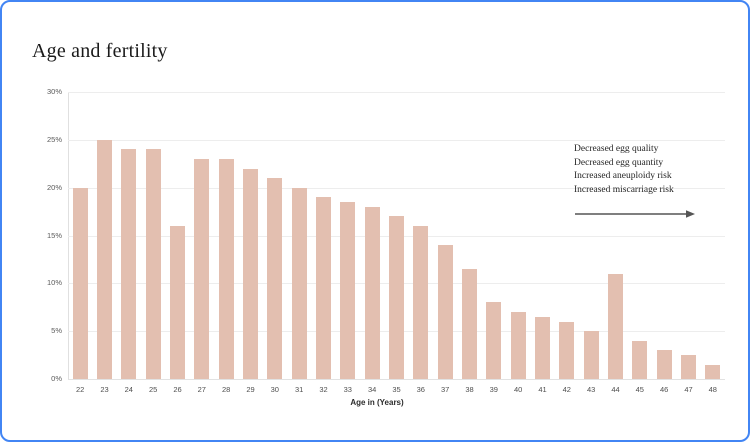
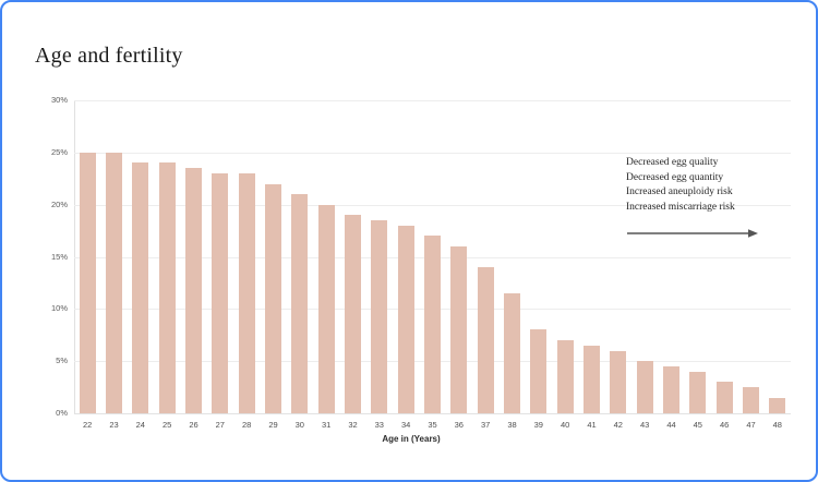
22: 20% -> 25%
26: 16% -> 24%
44: 11% -> 4%
